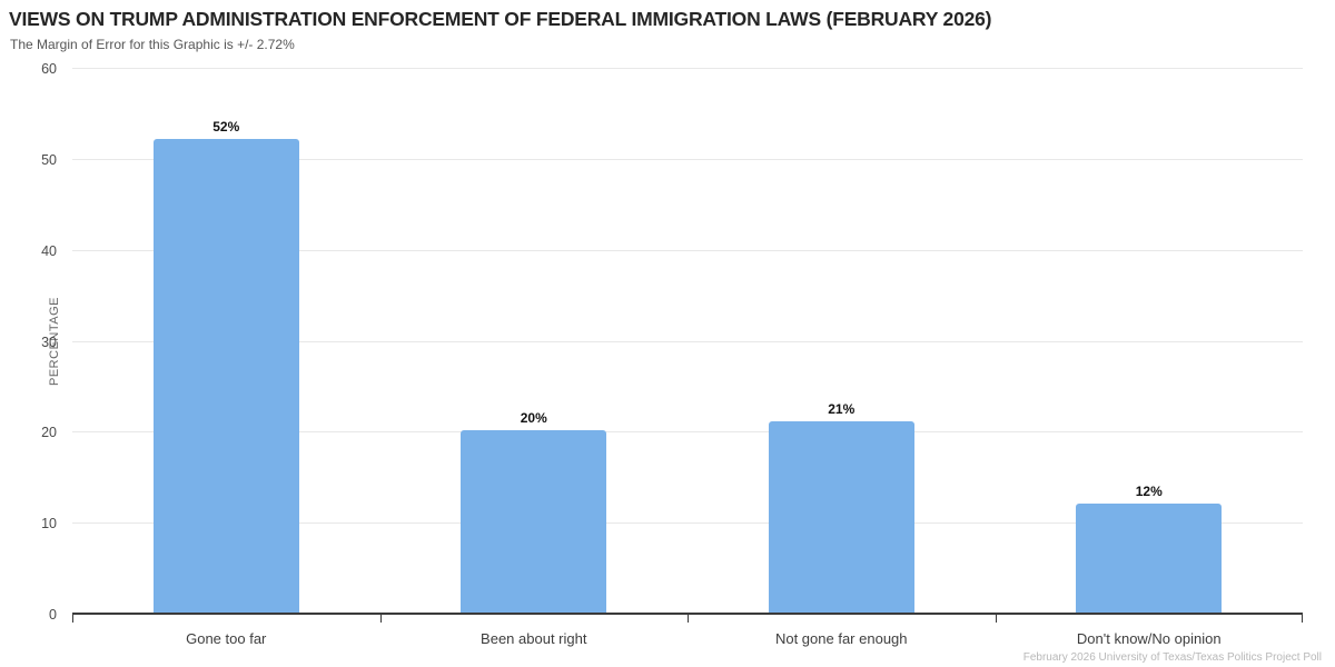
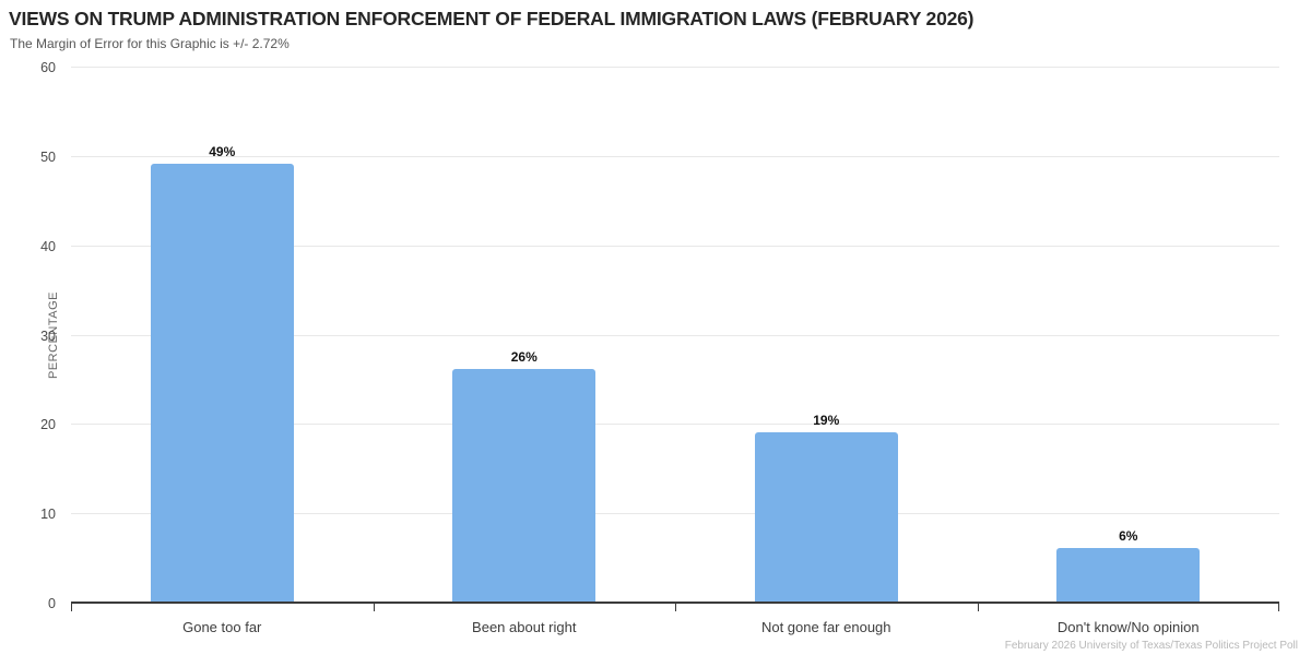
Gone too far: 52% -> 49%
Been about right: 20% -> 26%
Not gone far enough: 21% -> 19%
Don't know/No opinion: 12% -> 6%
